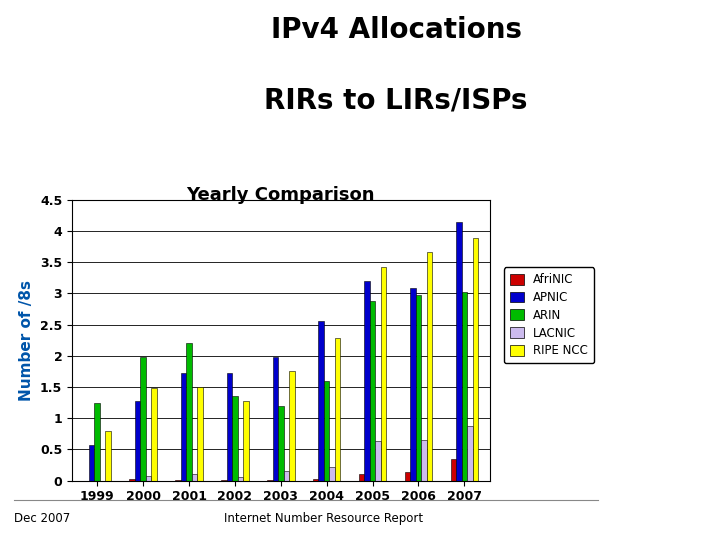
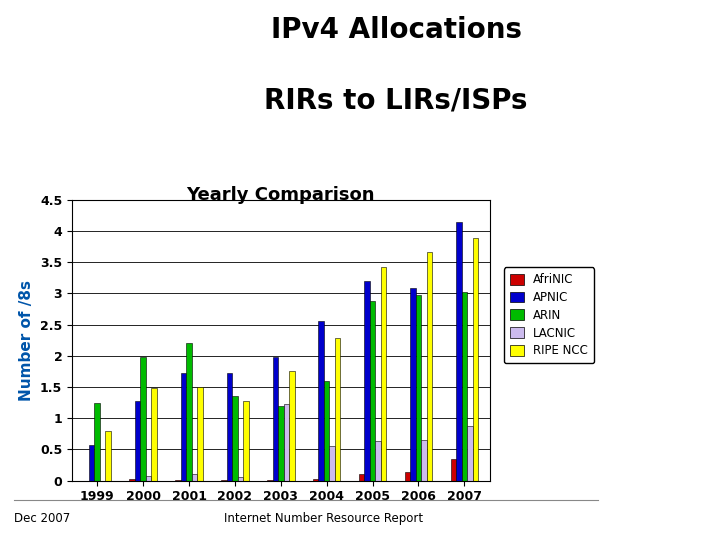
LACNIC/2003: 0.15 -> 1.22
LACNIC/2004: 0.22 -> 0.56
